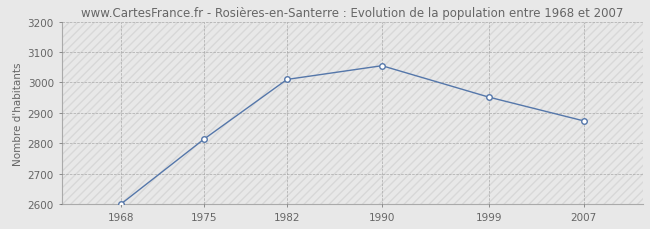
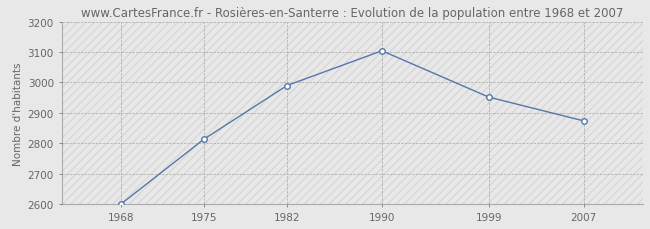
1982: 3010 -> 2990
1990: 3055 -> 3104
